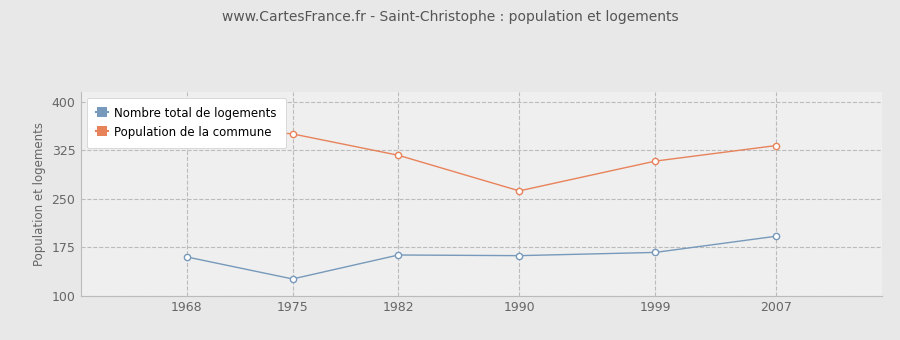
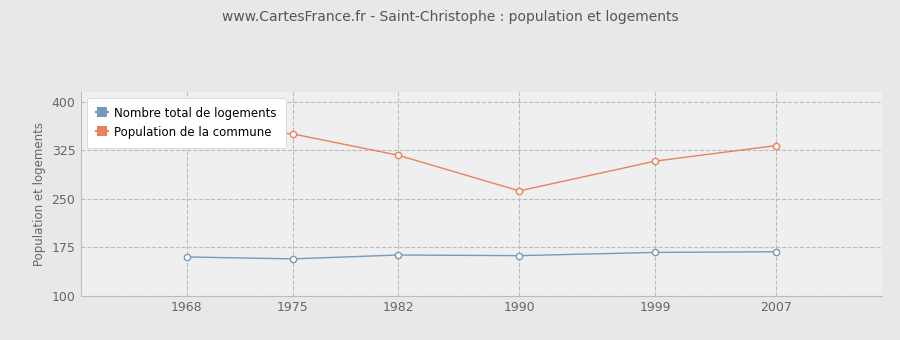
Nombre total de logements/1975: 126 -> 157
Nombre total de logements/2007: 192 -> 168
